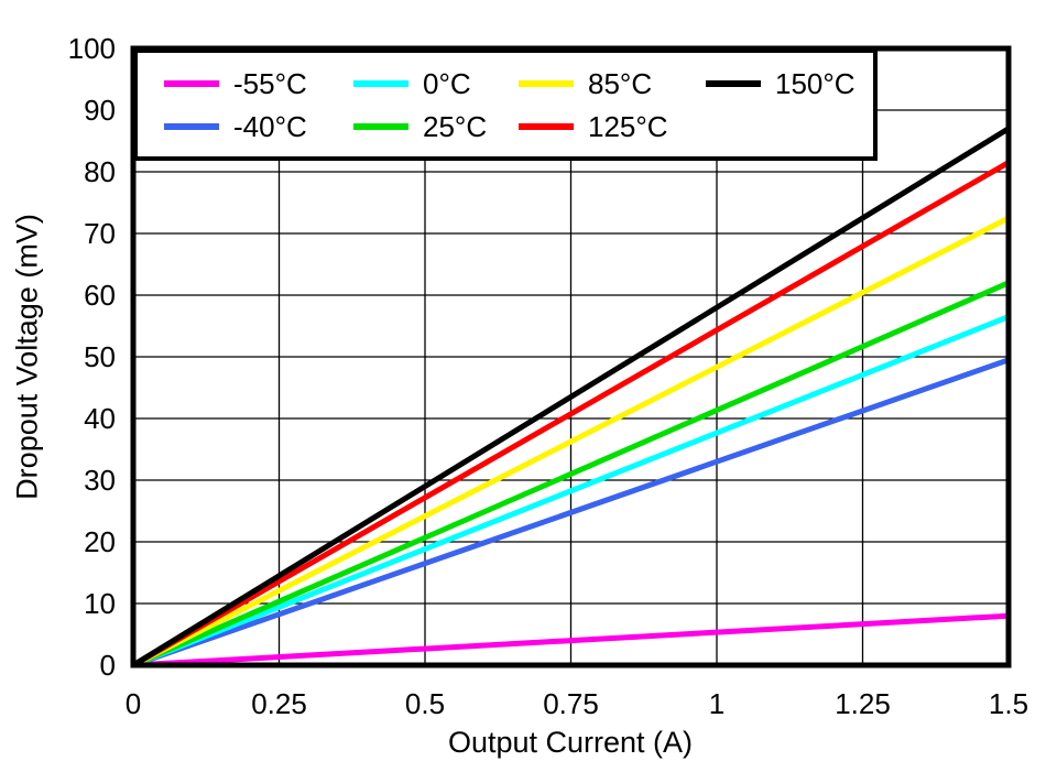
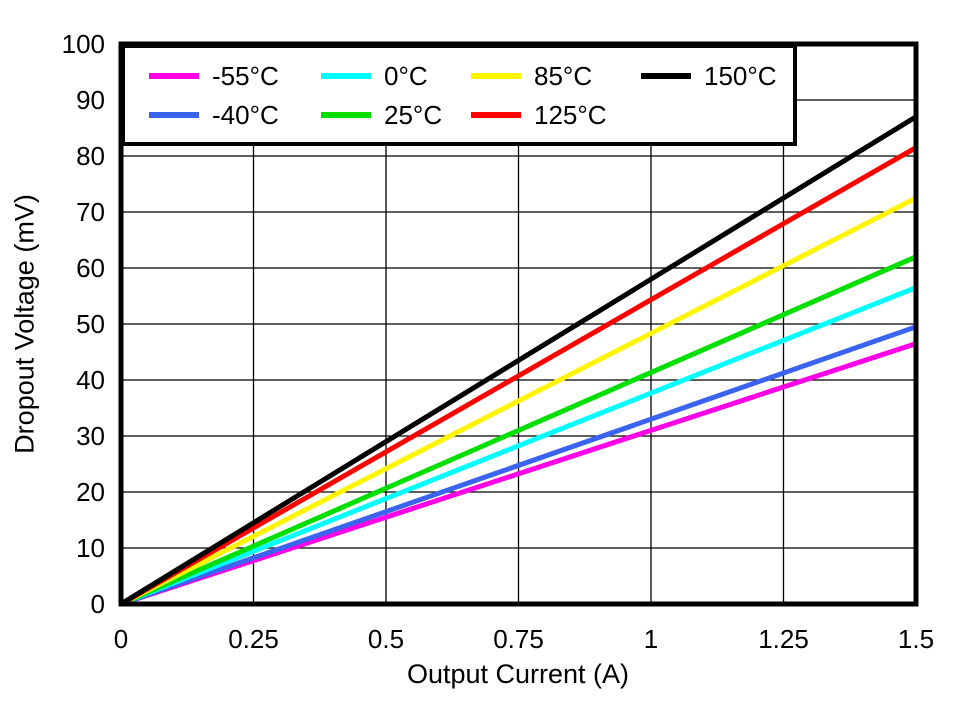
-55°C/1.5: 8 -> 46
